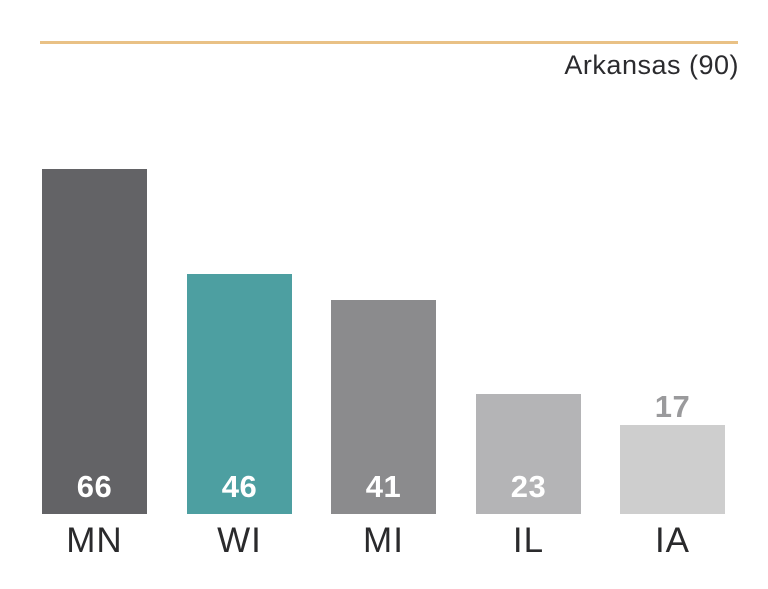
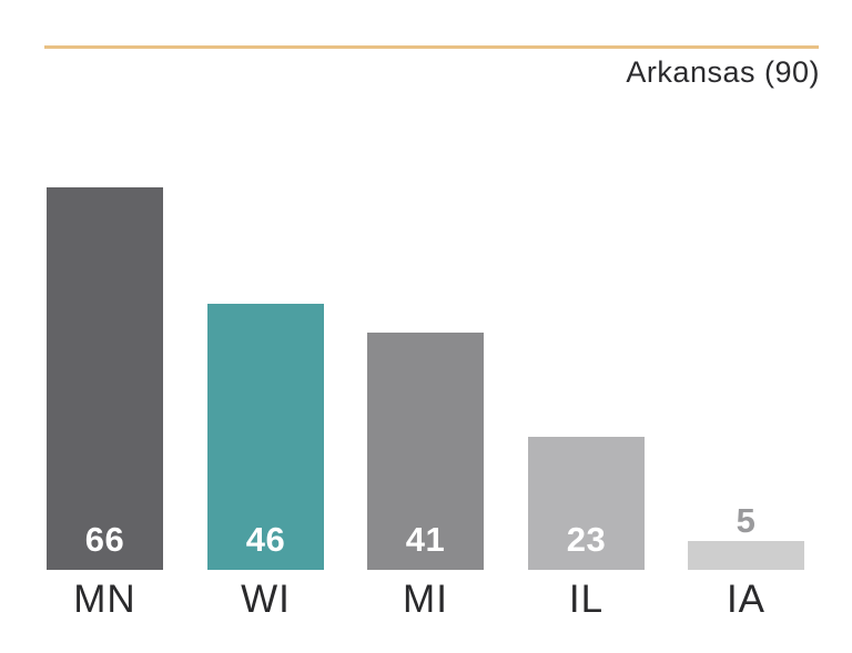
IA: 17 -> 5
